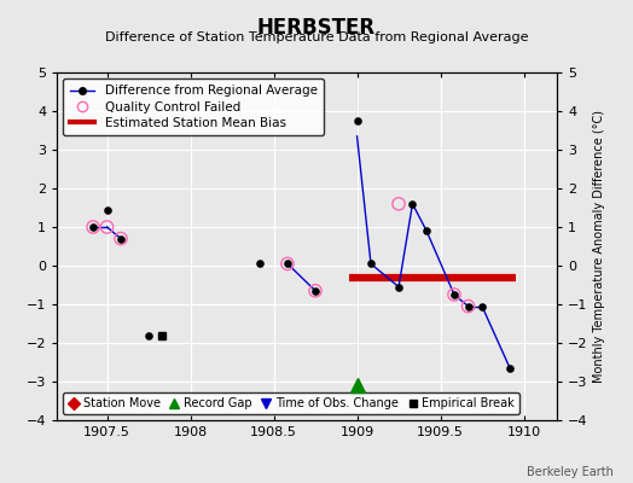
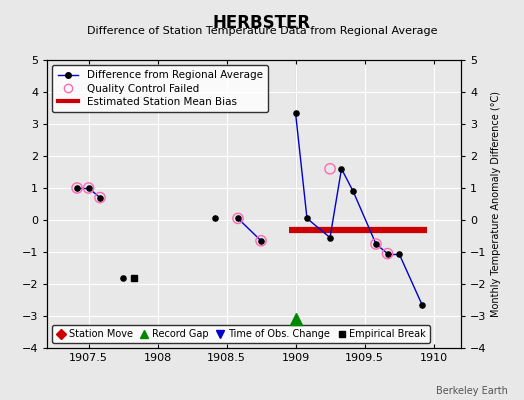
Empirical Break/1907.5: 1.45 -> 1.00
Empirical Break/1909: 3.75 -> 3.35
